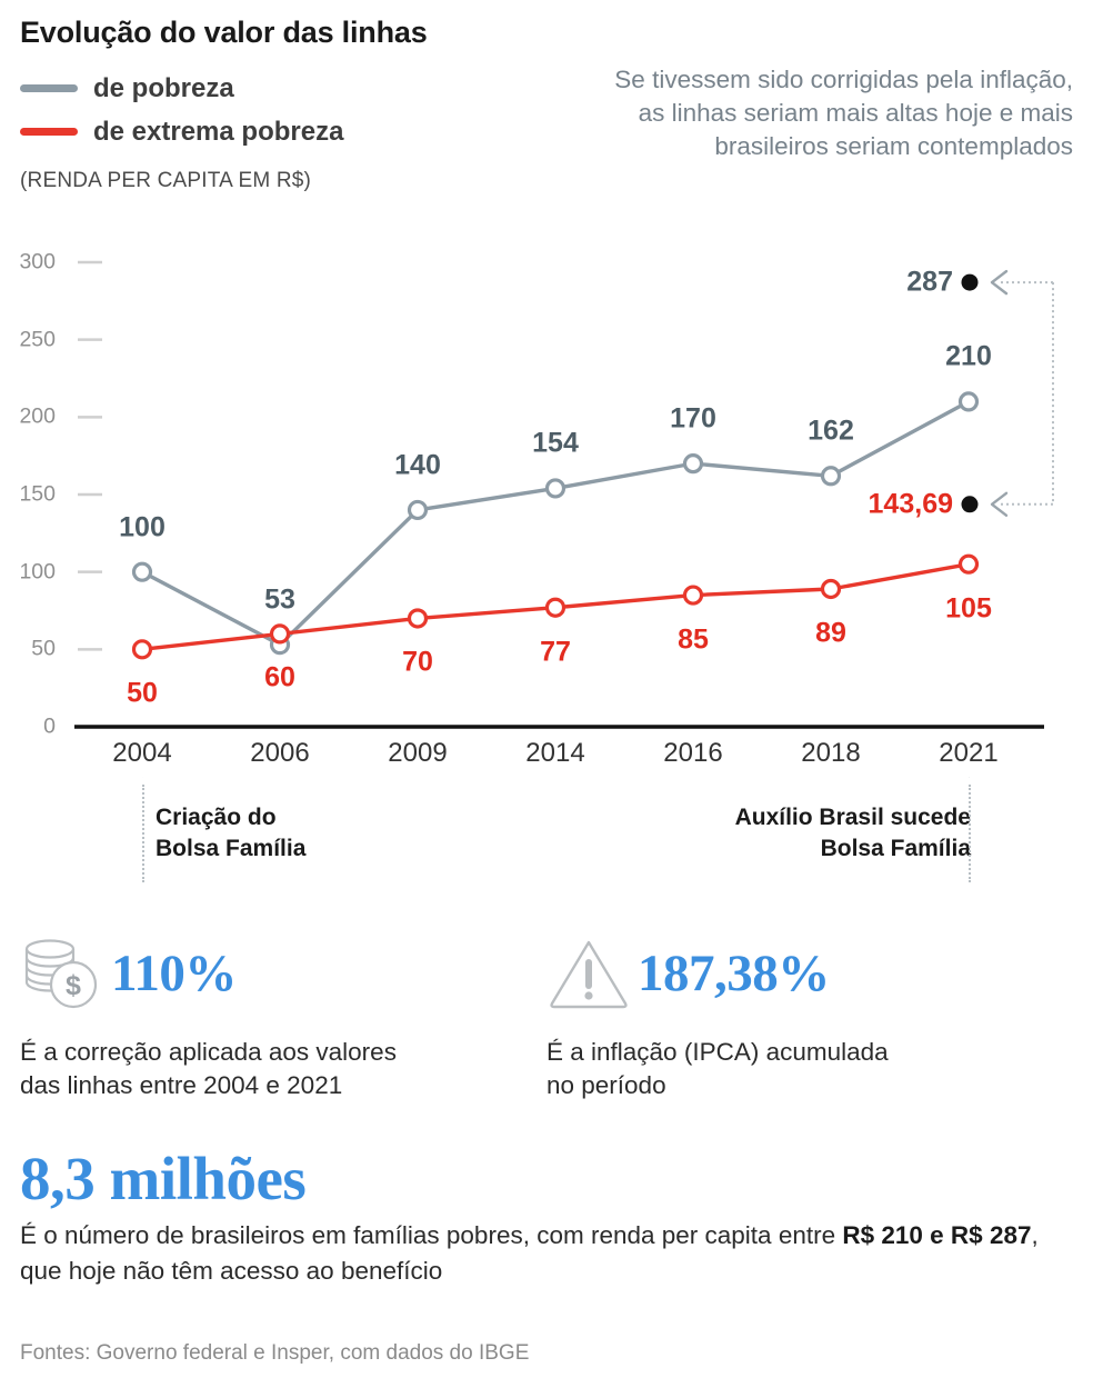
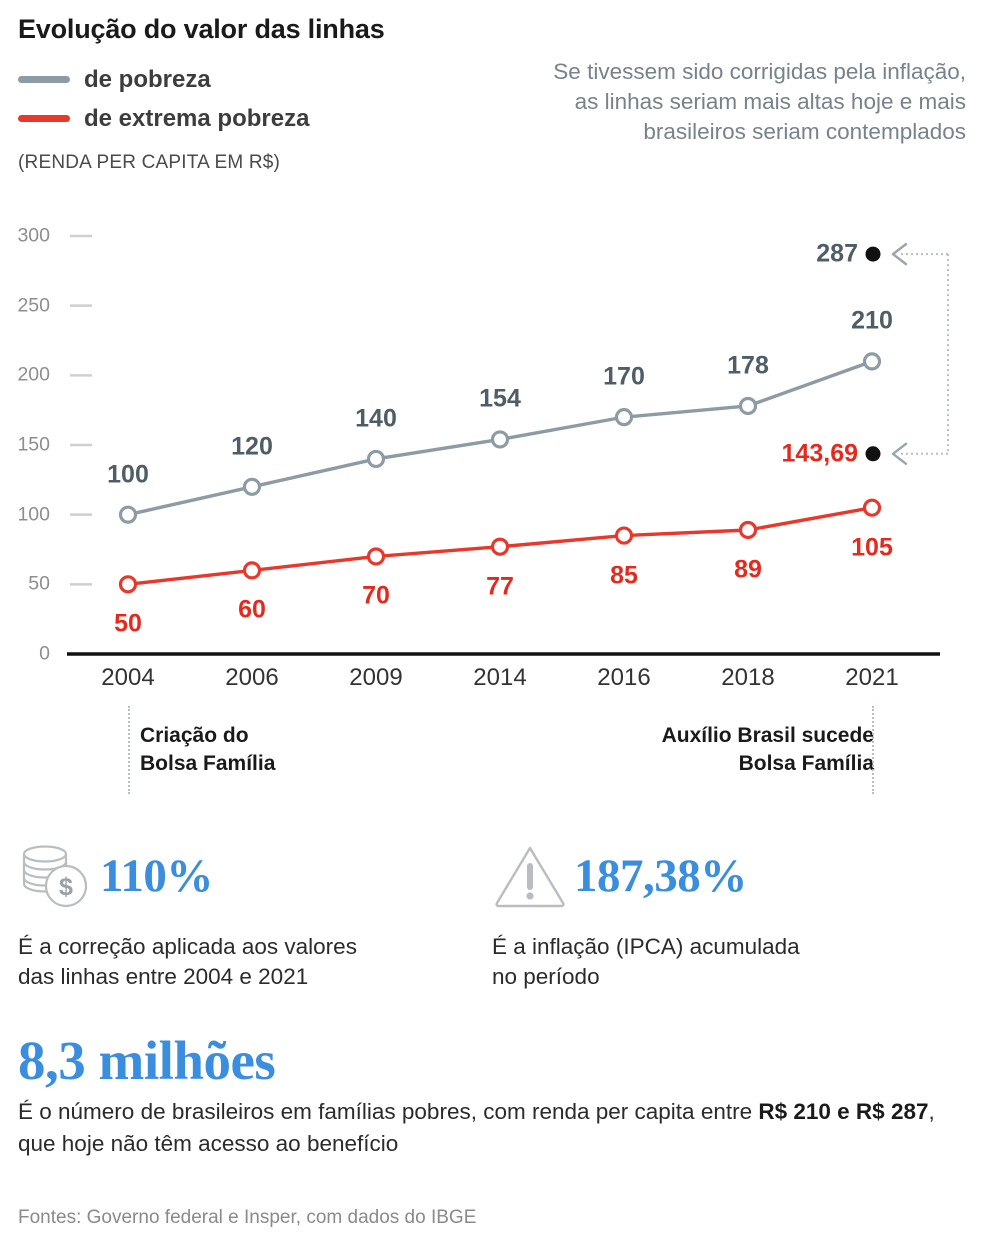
de pobreza/2006: 53 -> 120
de pobreza/2018: 162 -> 178
